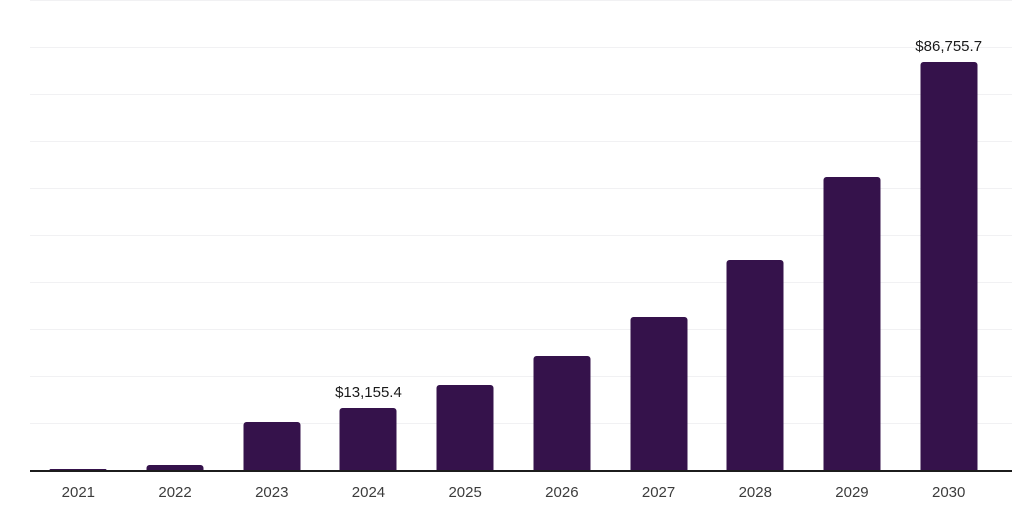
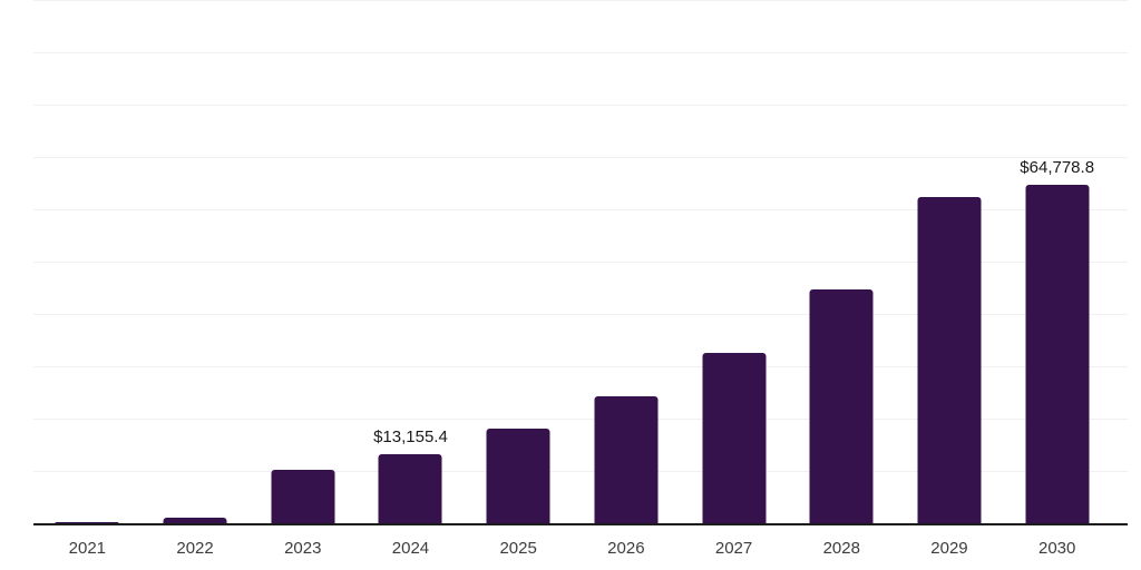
2030: $86,755.7 -> $64,778.8
